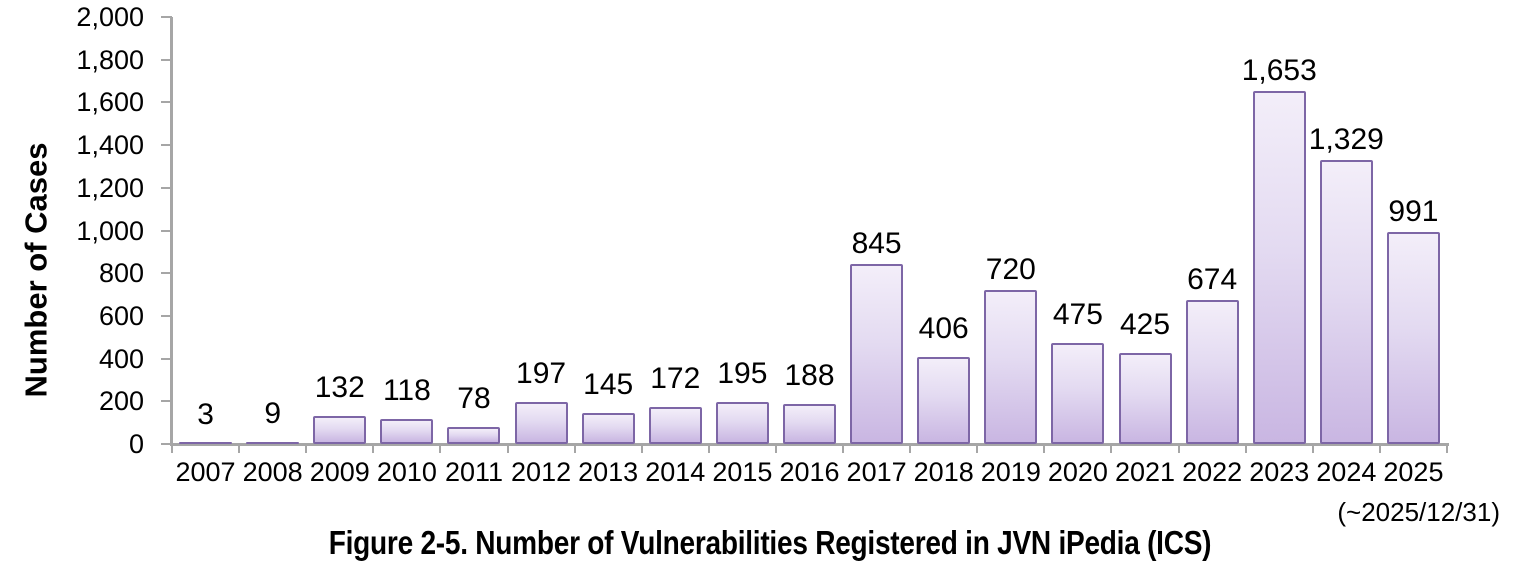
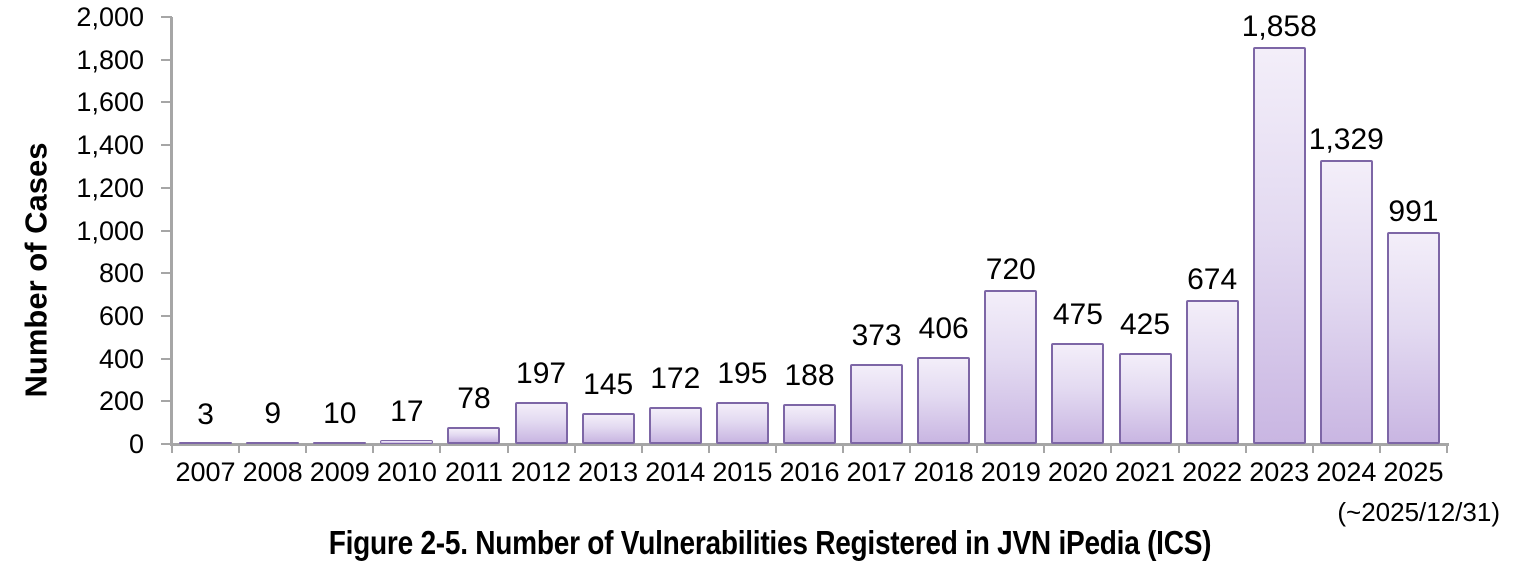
2009: 132 -> 10
2010: 118 -> 17
2017: 845 -> 373
2023: 1,653 -> 1,858
